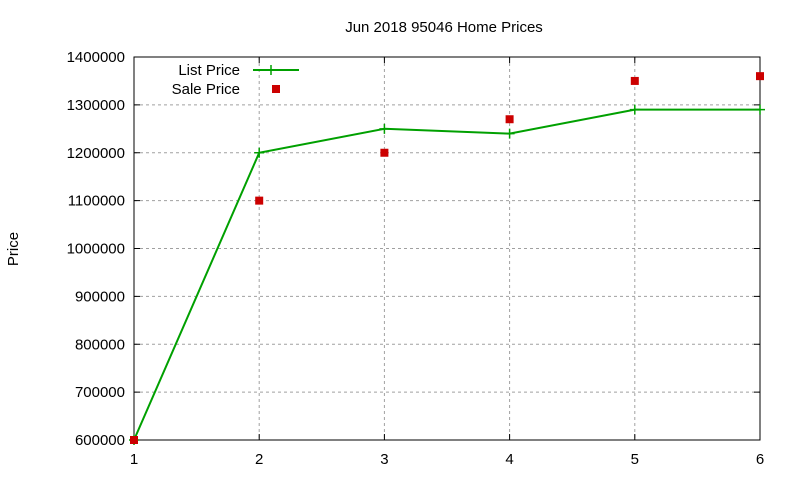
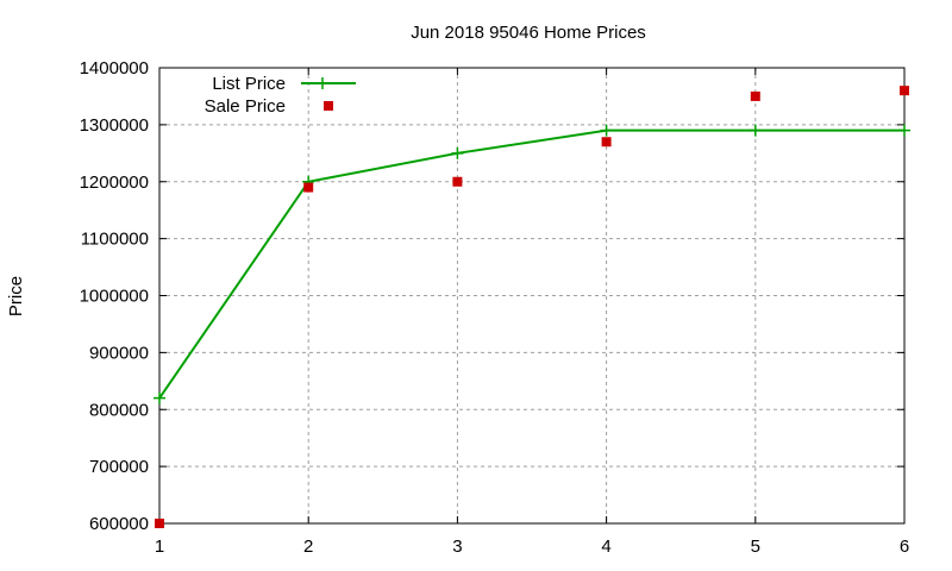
List Price/1: 600000 -> 820000
Sale Price/2: 1100000 -> 1190000
List Price/4: 1240000 -> 1290000
